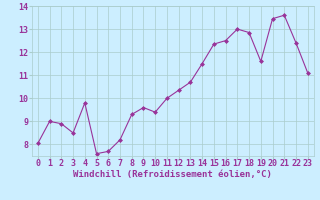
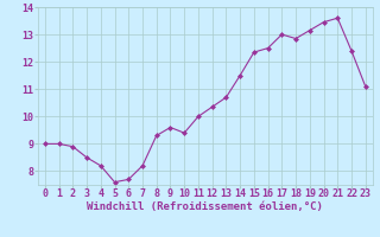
0: 8.05 -> 9.00
4: 9.80 -> 8.20
19: 11.60 -> 13.15
